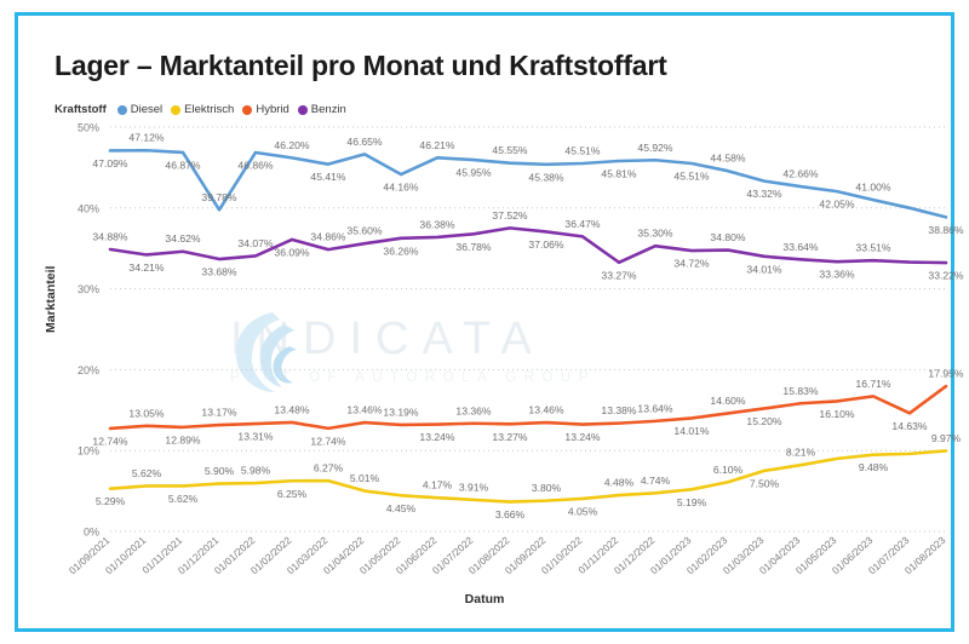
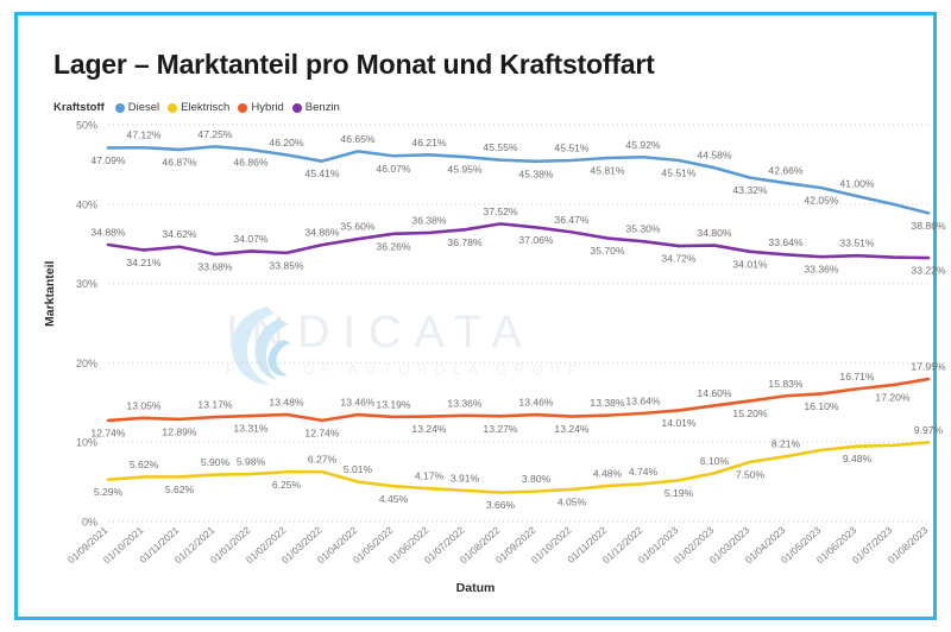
Diesel/01/12/2021: 39.78% -> 47.25%
Benzin/01/02/2022: 36.09% -> 33.85%
Diesel/01/05/2022: 44.16% -> 46.07%
Benzin/01/11/2022: 33.27% -> 35.70%
Hybrid/01/07/2023: 14.63% -> 17.20%
